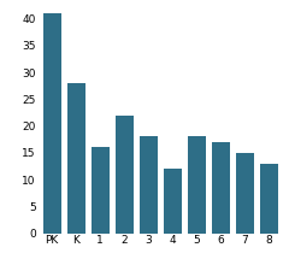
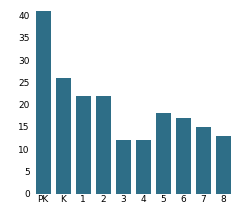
K: 28 -> 26
1: 16 -> 22
3: 18 -> 12
